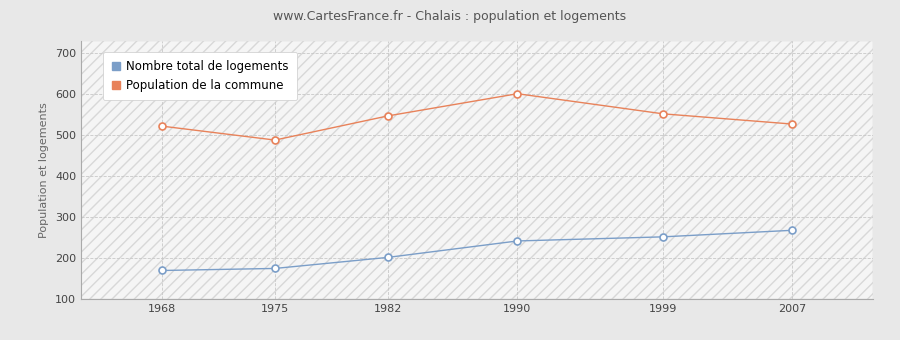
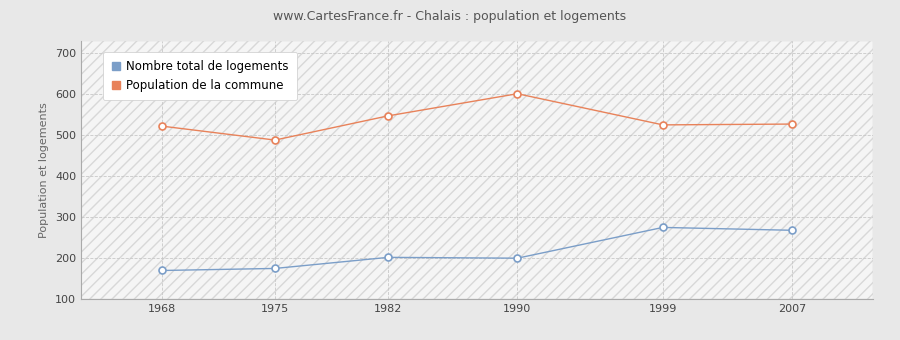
Nombre total de logements/1990: 242 -> 200
Nombre total de logements/1999: 252 -> 275
Population de la commune/1999: 552 -> 525
